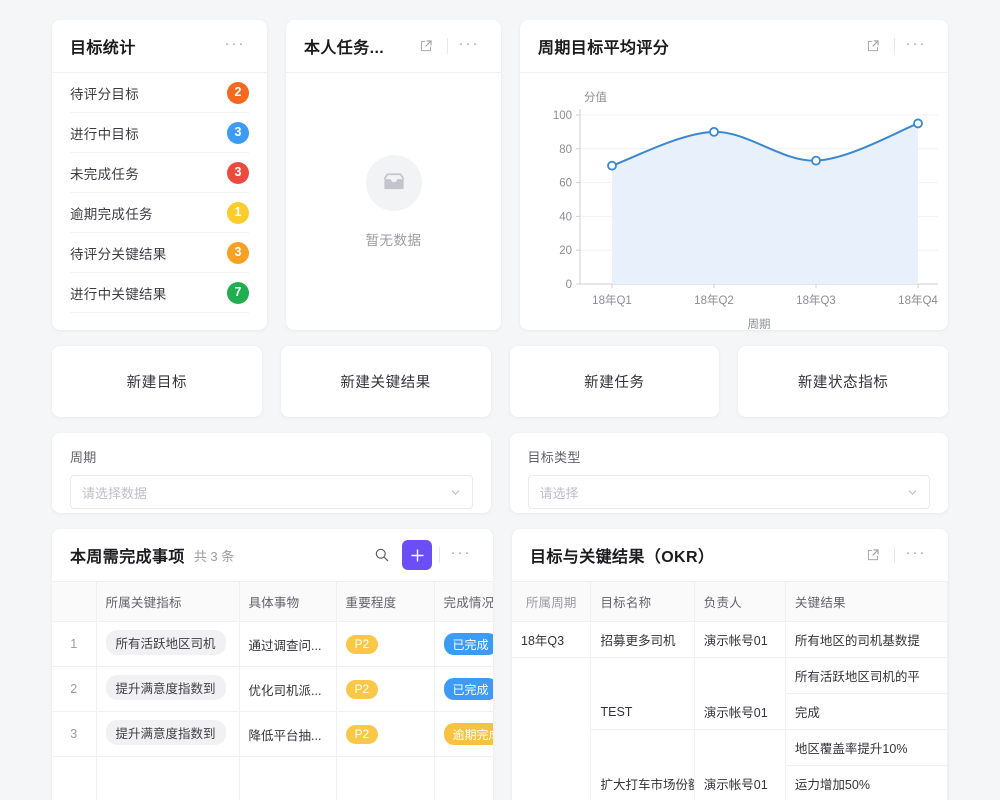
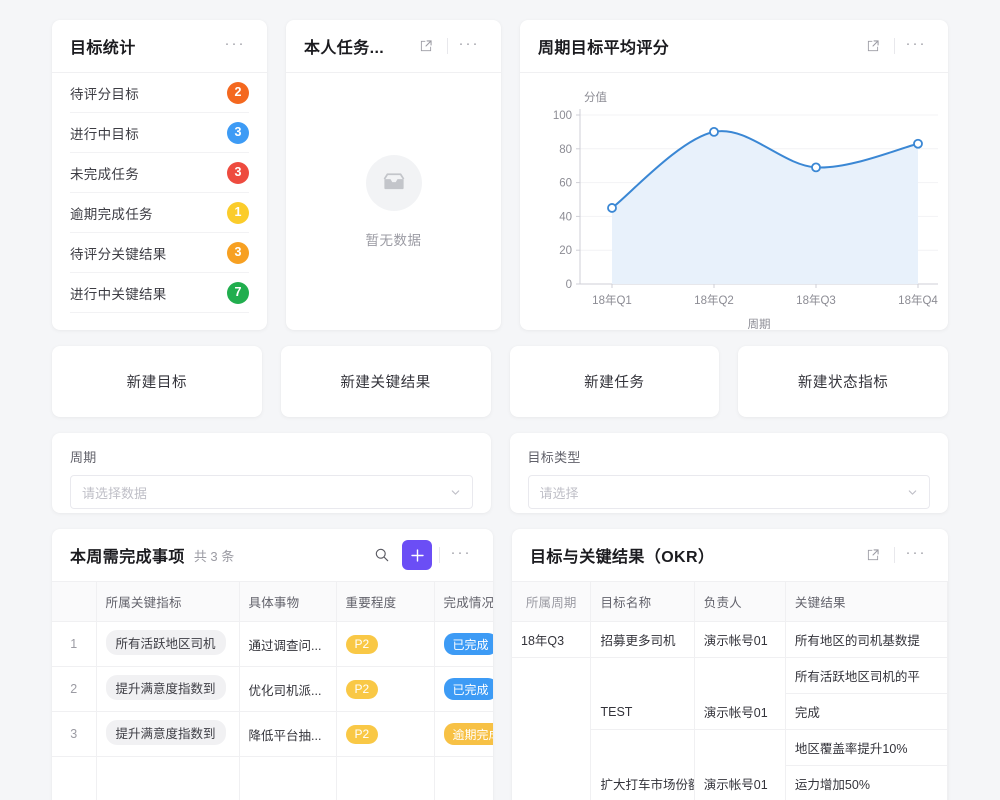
18年Q1: 70 -> 45
18年Q3: 73 -> 69
18年Q4: 95 -> 83
